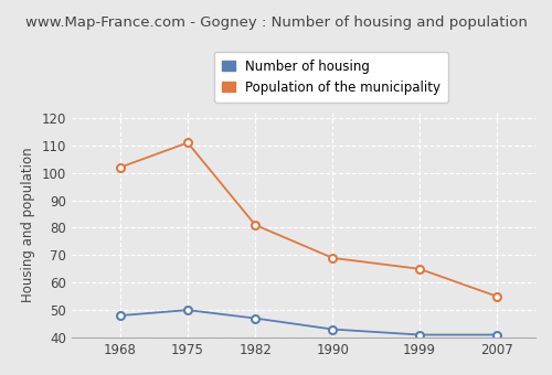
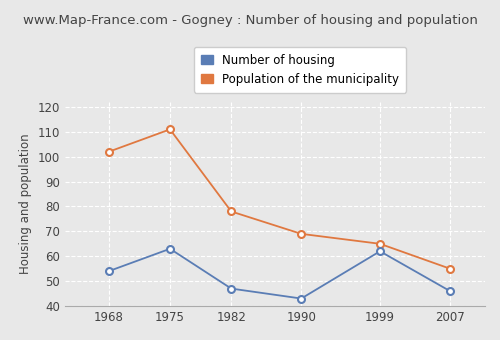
Number of housing/1968: 48 -> 54
Number of housing/1975: 50 -> 63
Population of the municipality/1982: 81 -> 78
Number of housing/1999: 41 -> 62
Number of housing/2007: 41 -> 46
